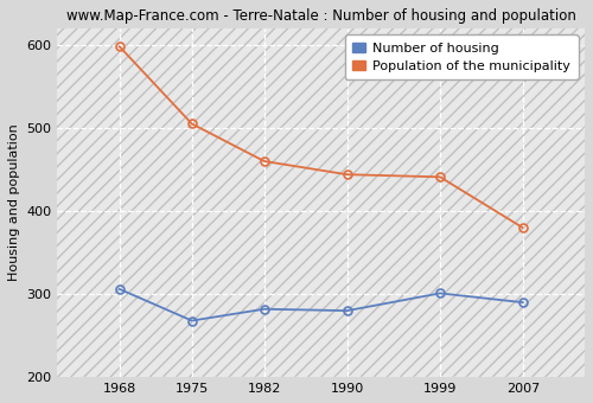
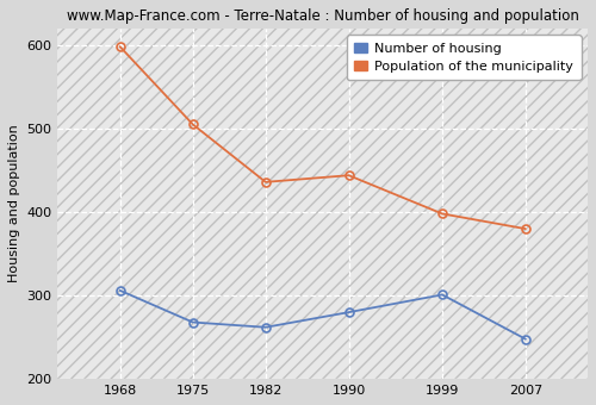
Number of housing/1982: 282 -> 262
Population of the municipality/1982: 460 -> 436
Population of the municipality/1999: 441 -> 398
Number of housing/2007: 290 -> 248
